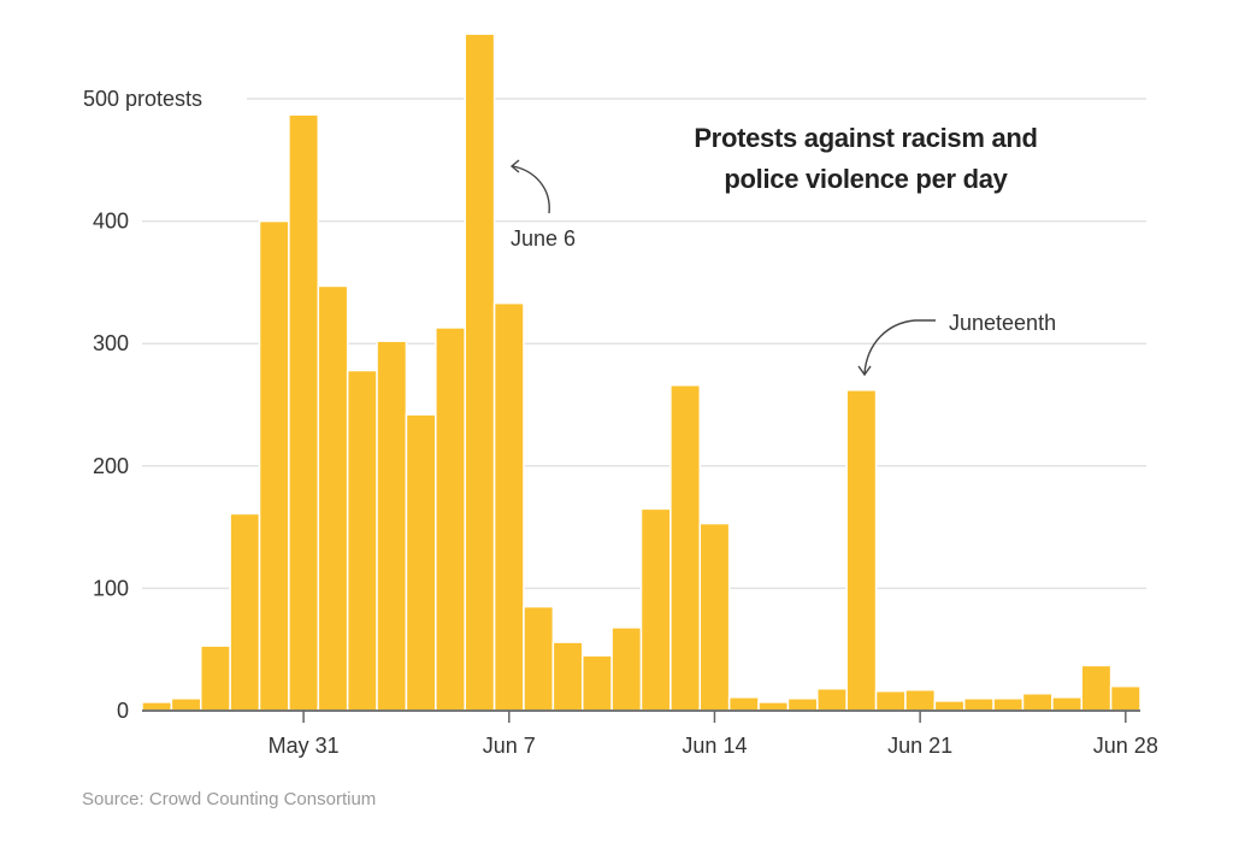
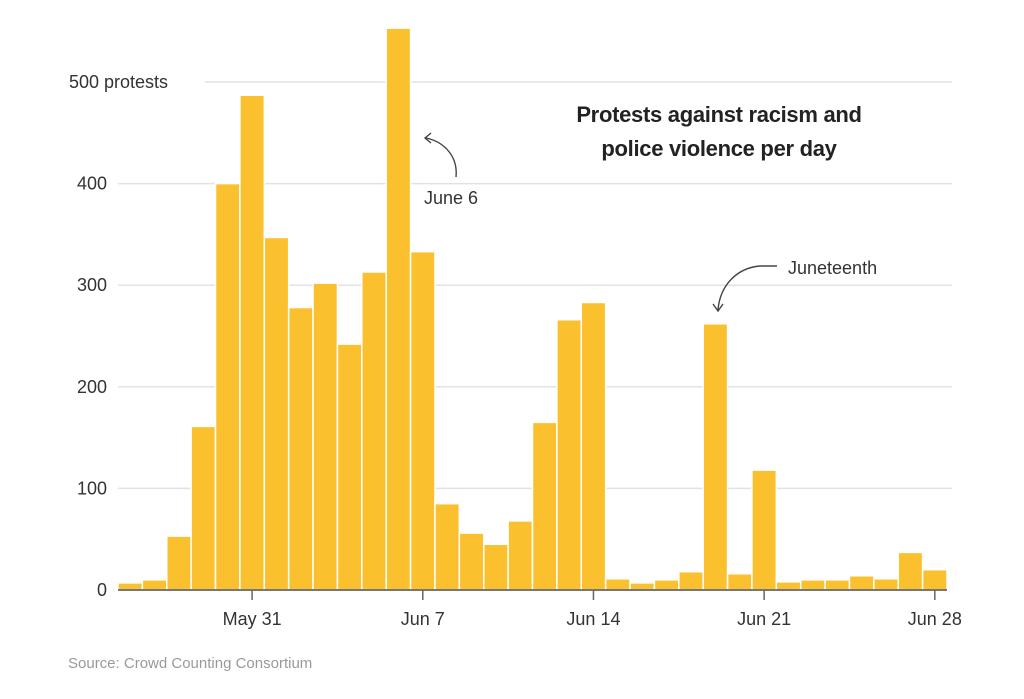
Jun 14: 153 -> 283
Jun 21: 17 -> 118
